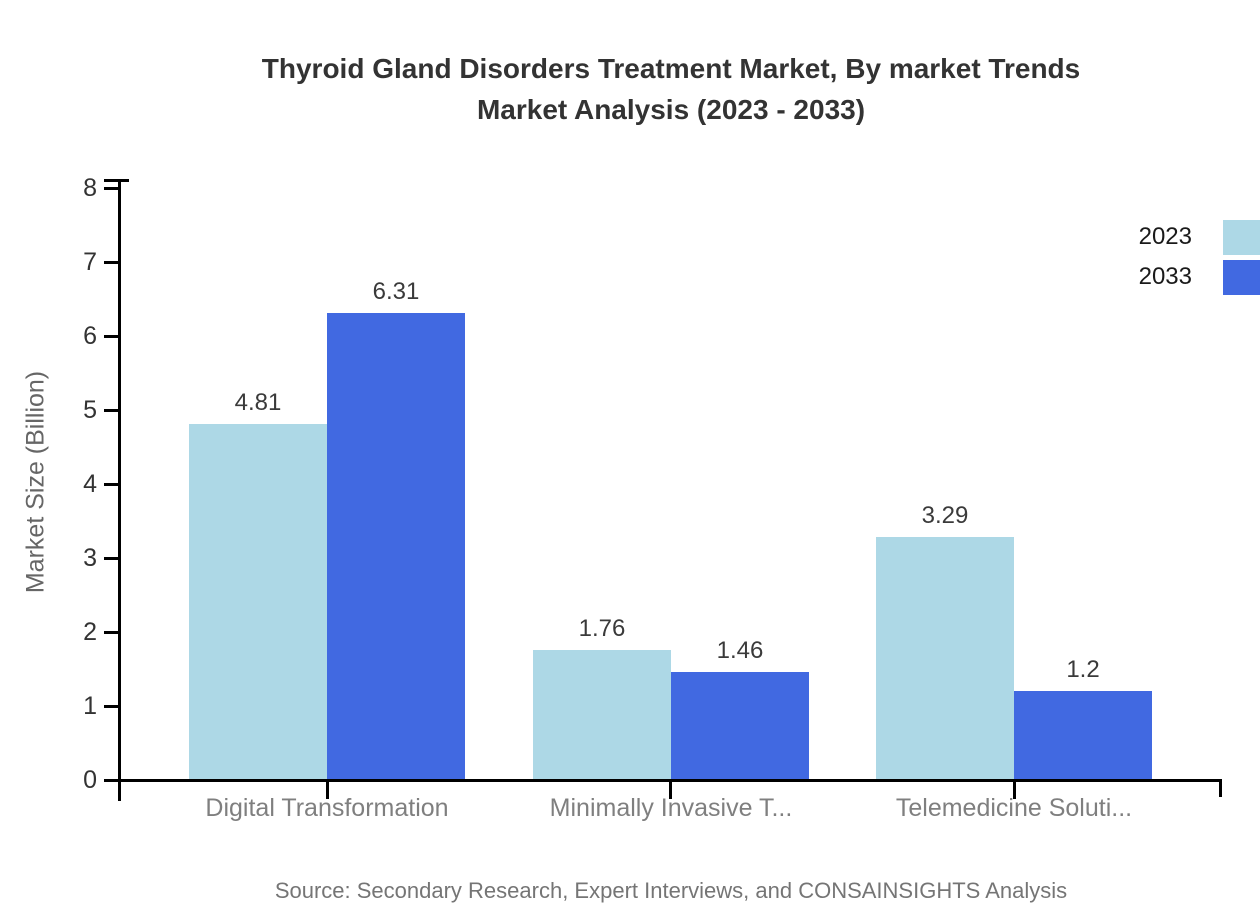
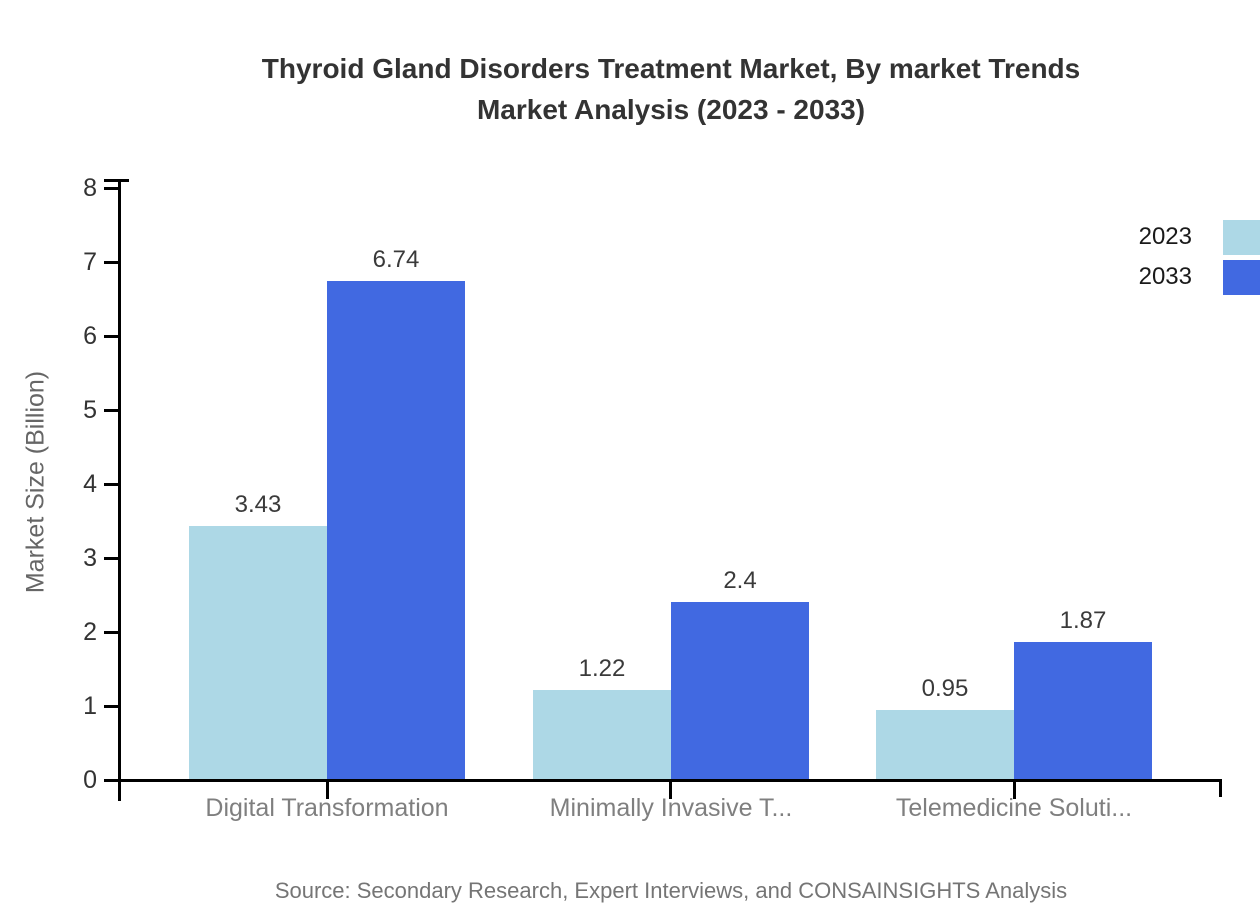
2023/Digital Transformation: 4.81 -> 3.43
2033/Digital Transformation: 6.31 -> 6.74
2023/Minimally Invasive T...: 1.76 -> 1.22
2033/Minimally Invasive T...: 1.46 -> 2.4
2023/Telemedicine Soluti...: 3.29 -> 0.95
2033/Telemedicine Soluti...: 1.2 -> 1.87
